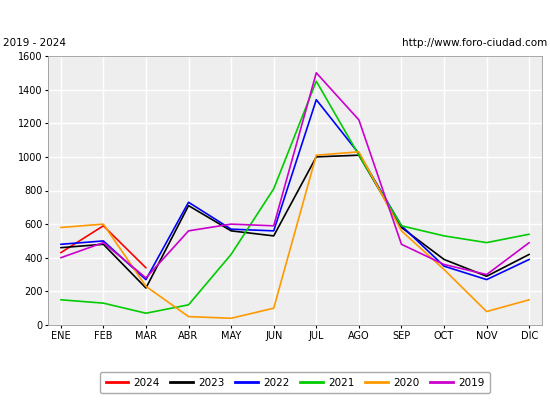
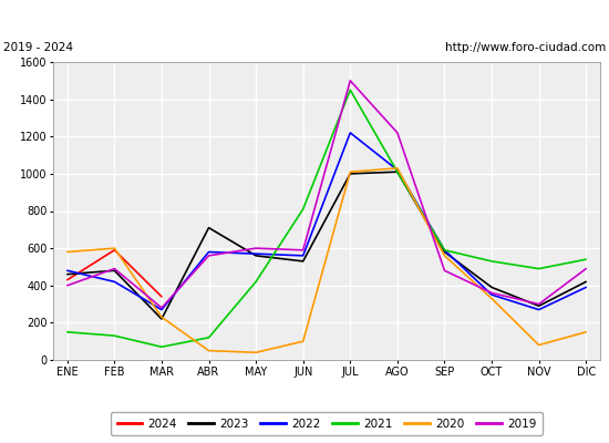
2022/FEB: 500 -> 420
2022/ABR: 730 -> 580
2022/JUL: 1340 -> 1220
